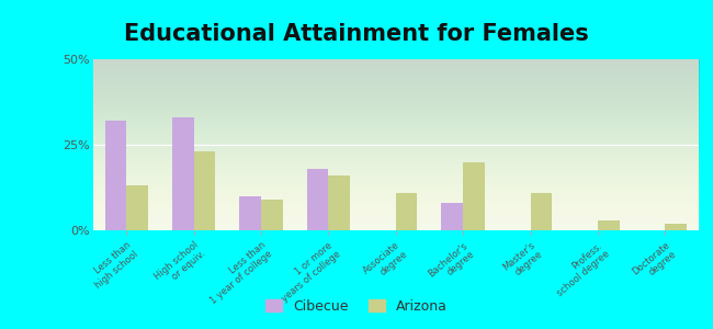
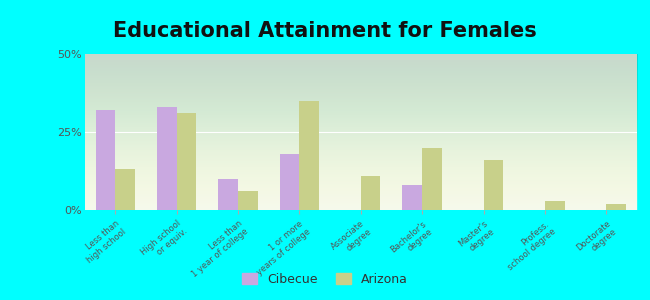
Arizona/High school or equiv.: 23% -> 31%
Arizona/Less than 1 year of college: 9% -> 6%
Arizona/1 or more years of college: 16% -> 35%
Arizona/Master's degree: 11% -> 16%
